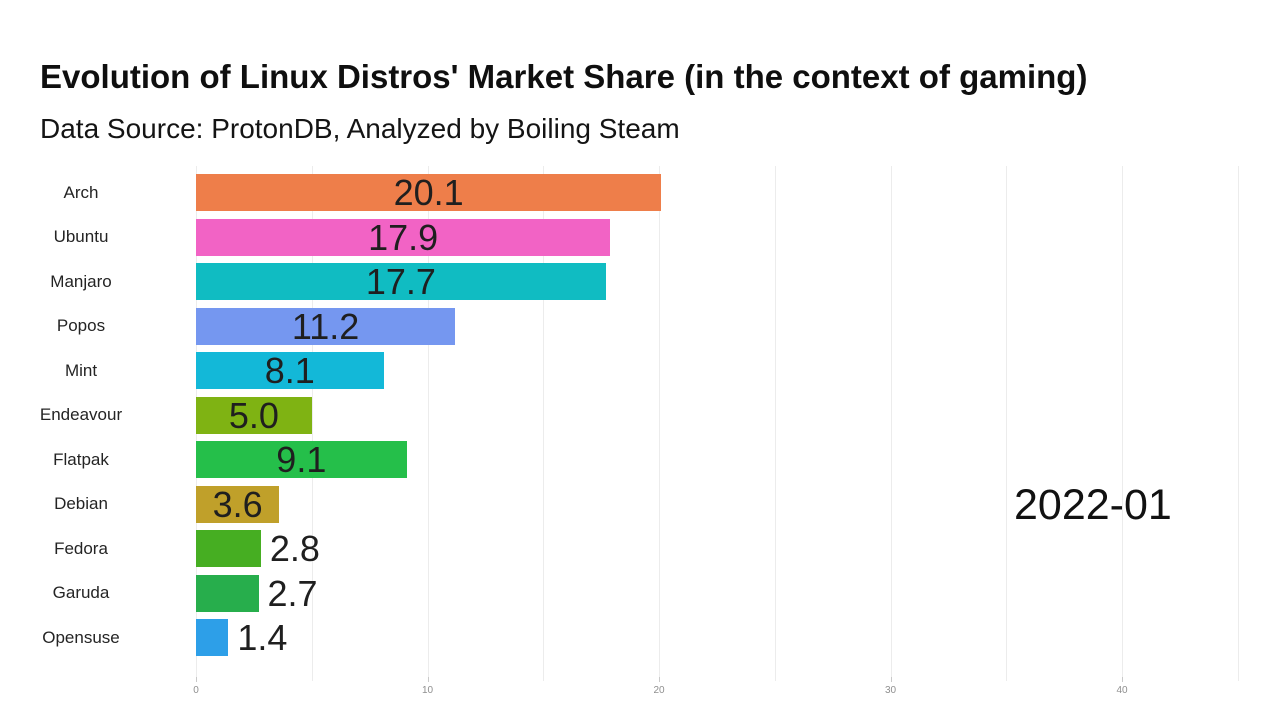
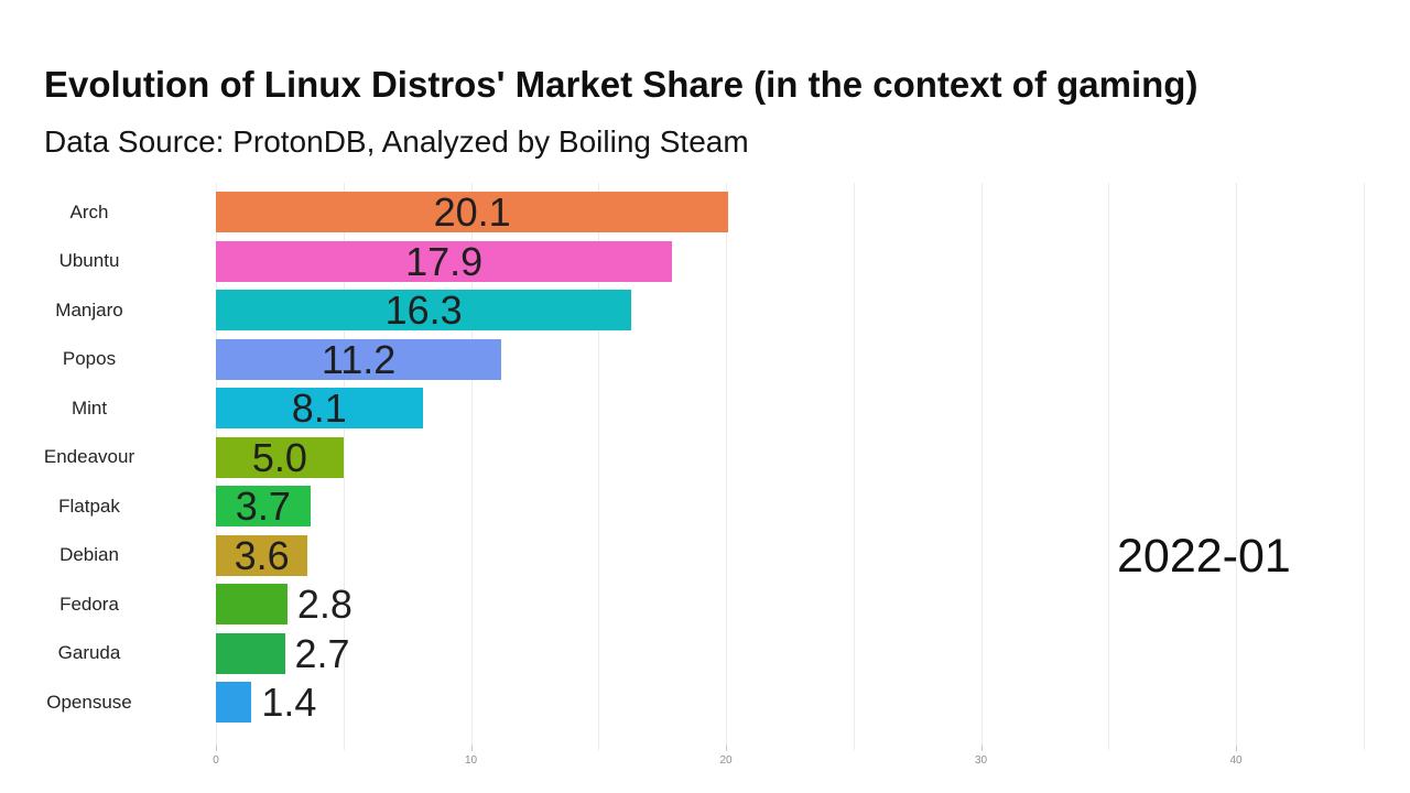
Manjaro: 17.7 -> 16.3
Flatpak: 9.1 -> 3.7
